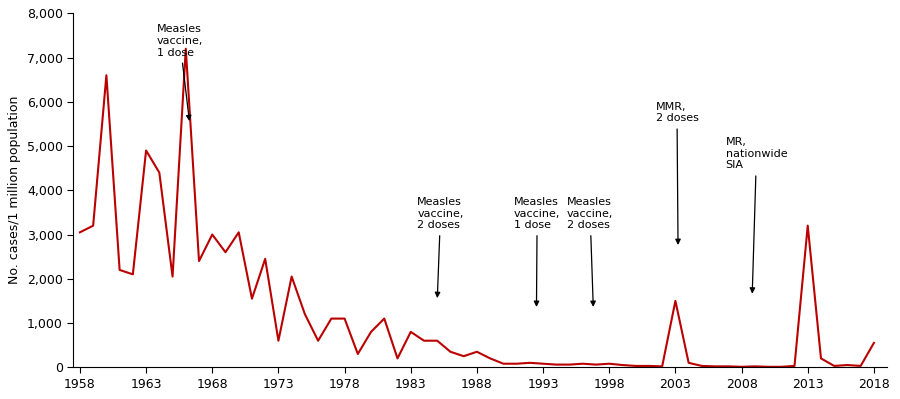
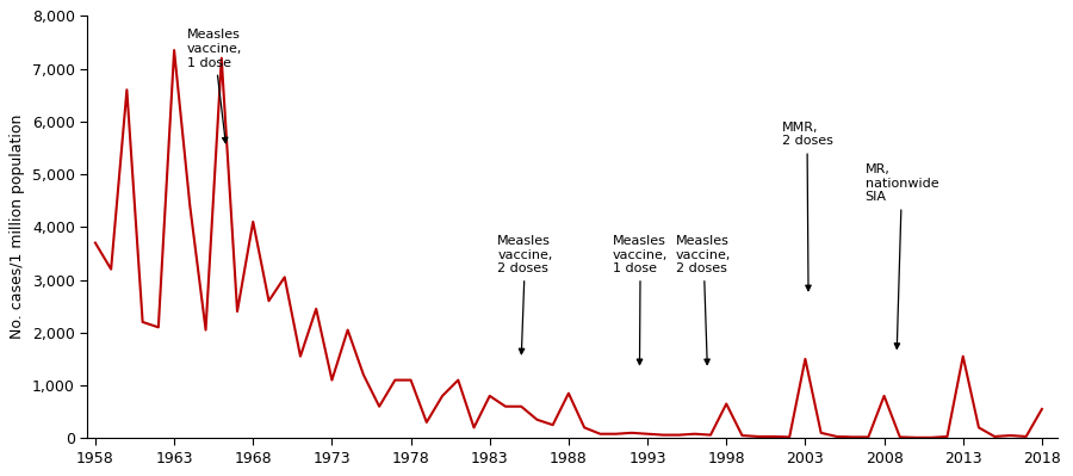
1958: 3,050 -> 3,700
1963: 4,900 -> 7,350
1968: 3,000 -> 4,100
1973: 600 -> 1,100
1988: 350 -> 850
1998: 80 -> 650
2008: 10 -> 800
2013: 3,200 -> 1,550
